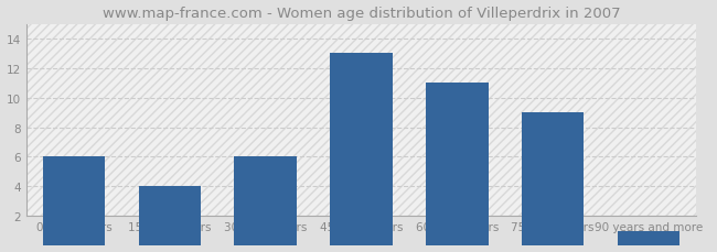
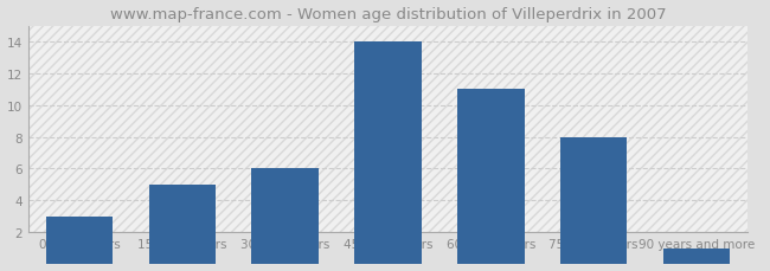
0 to 14 years: 6 -> 3
15 to 29 years: 4 -> 5
45 to 59 years: 13 -> 14
75 to 89 years: 9 -> 8
